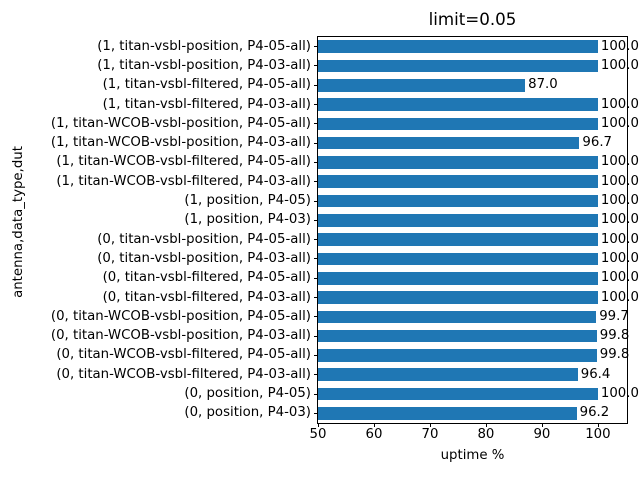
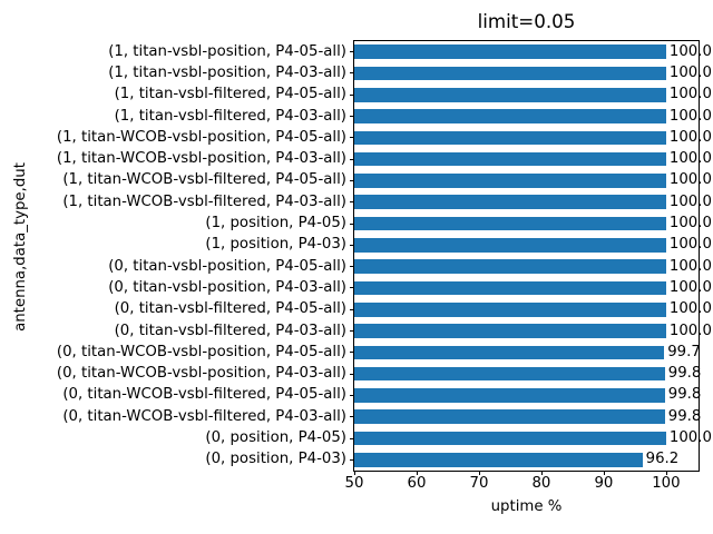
(1, titan-vsbl-filtered, P4-05-all): 87.0 -> 100.0
(1, titan-WCOB-vsbl-position, P4-03-all): 96.7 -> 100.0
(0, titan-WCOB-vsbl-filtered, P4-03-all): 96.4 -> 99.8
